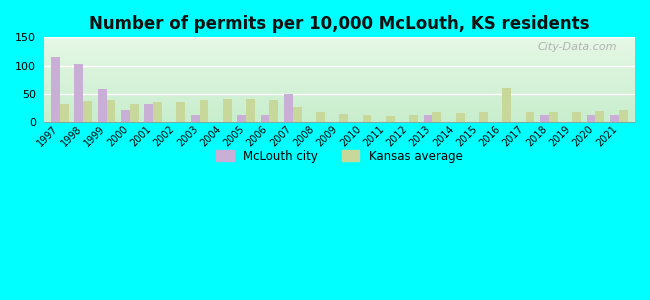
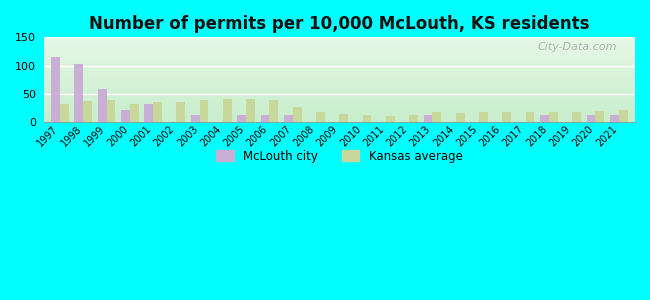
McLouth city/2007: 50 -> 13
Kansas average/2016: 60 -> 19
